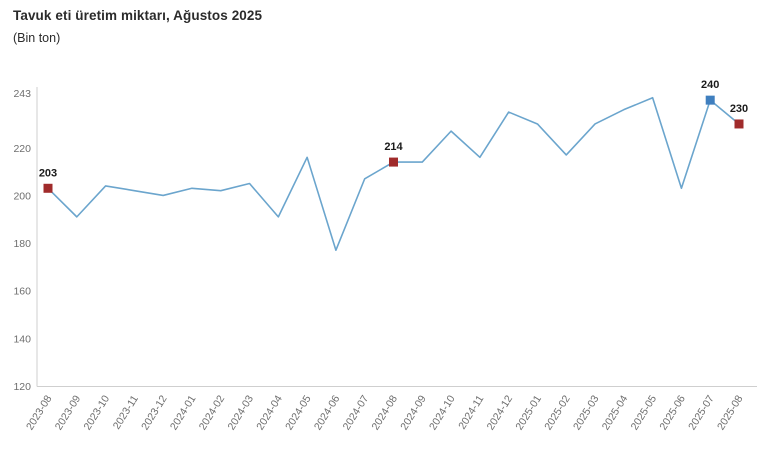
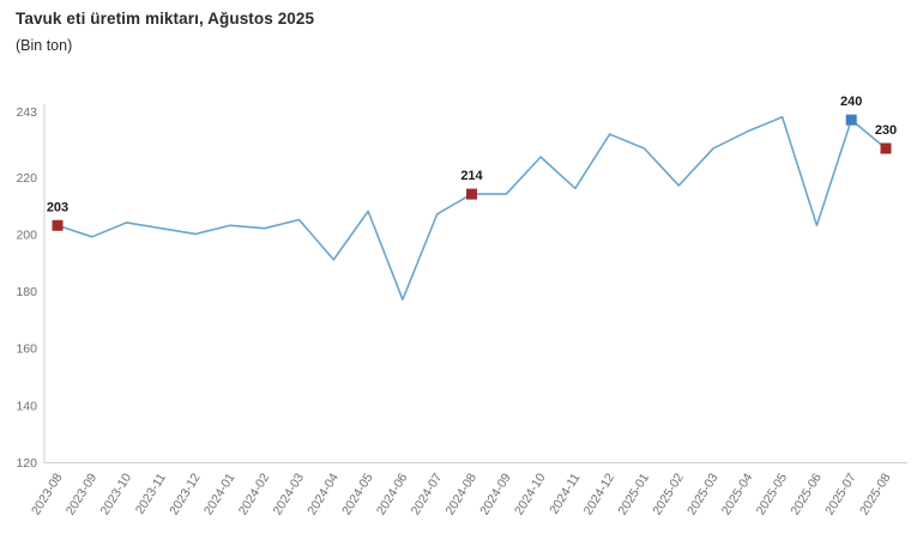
2023-09: 191 -> 199
2024-05: 216 -> 208
